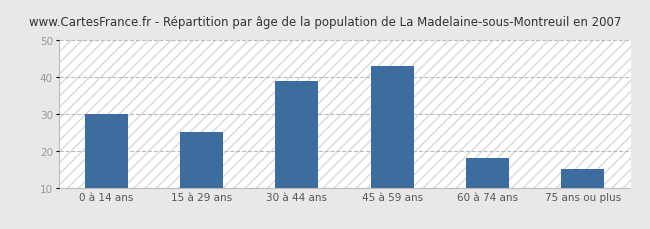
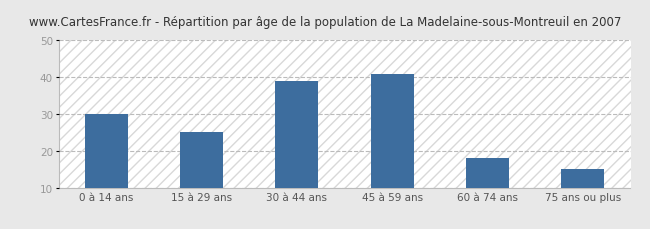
45 à 59 ans: 43 -> 41
